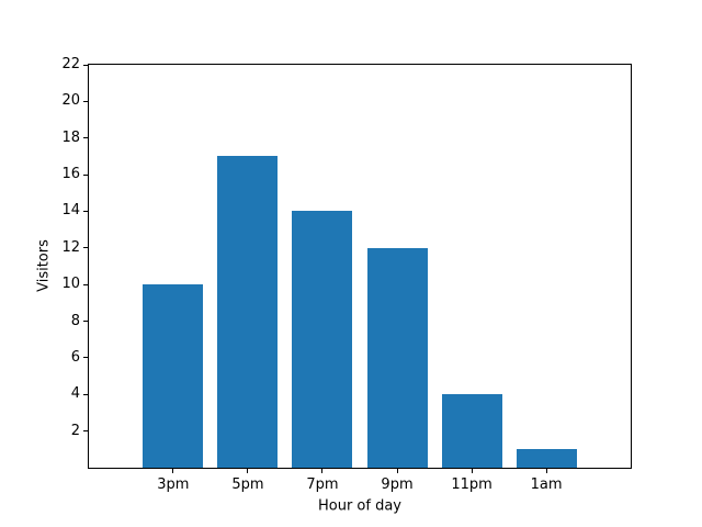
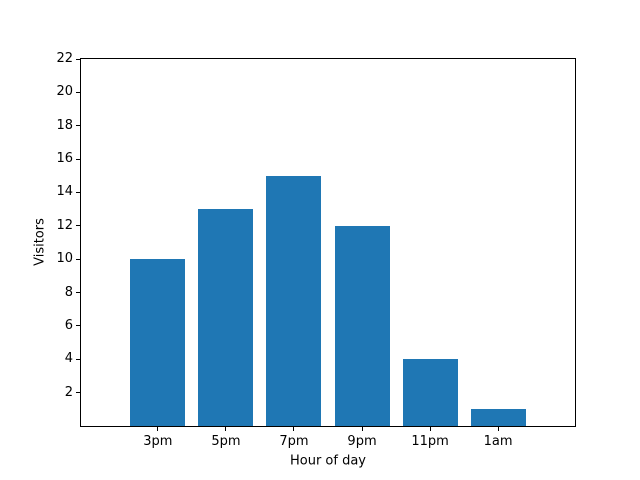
5pm: 17 -> 13
7pm: 14 -> 15
